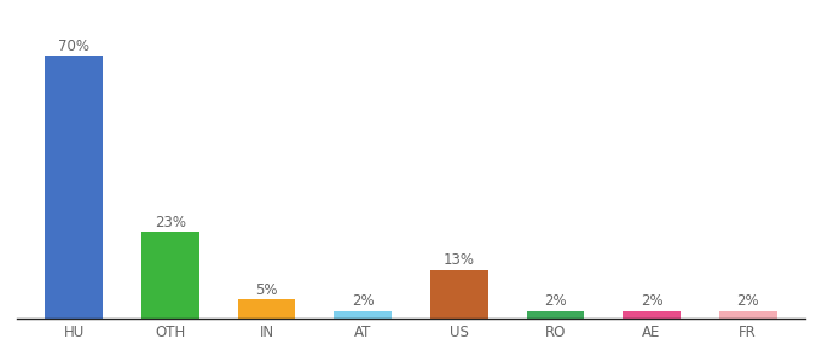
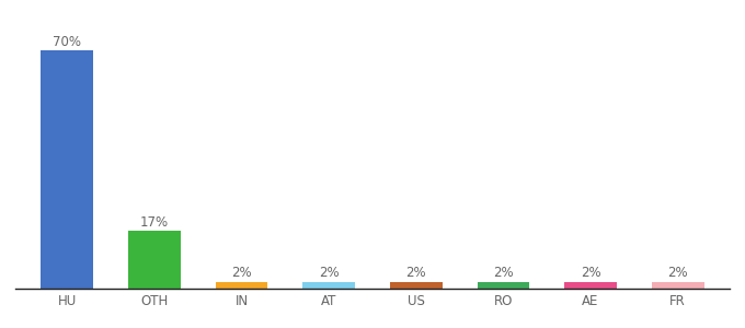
OTH: 23% -> 17%
IN: 5% -> 2%
US: 13% -> 2%
